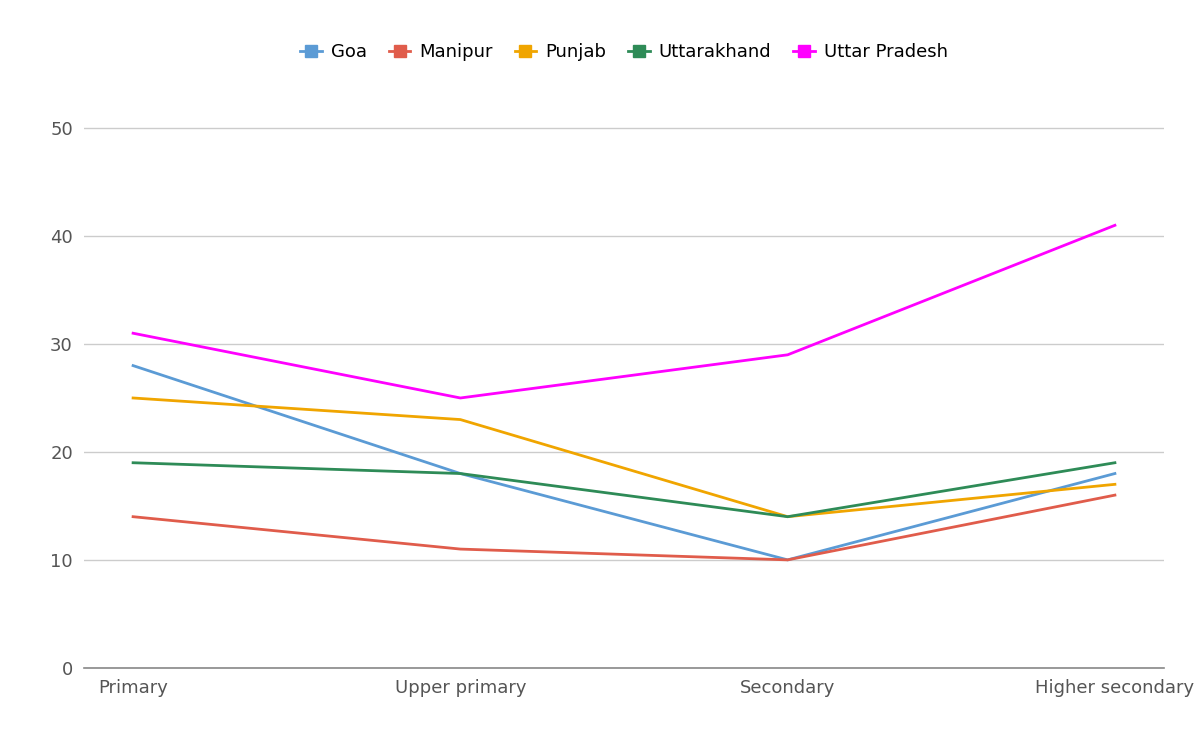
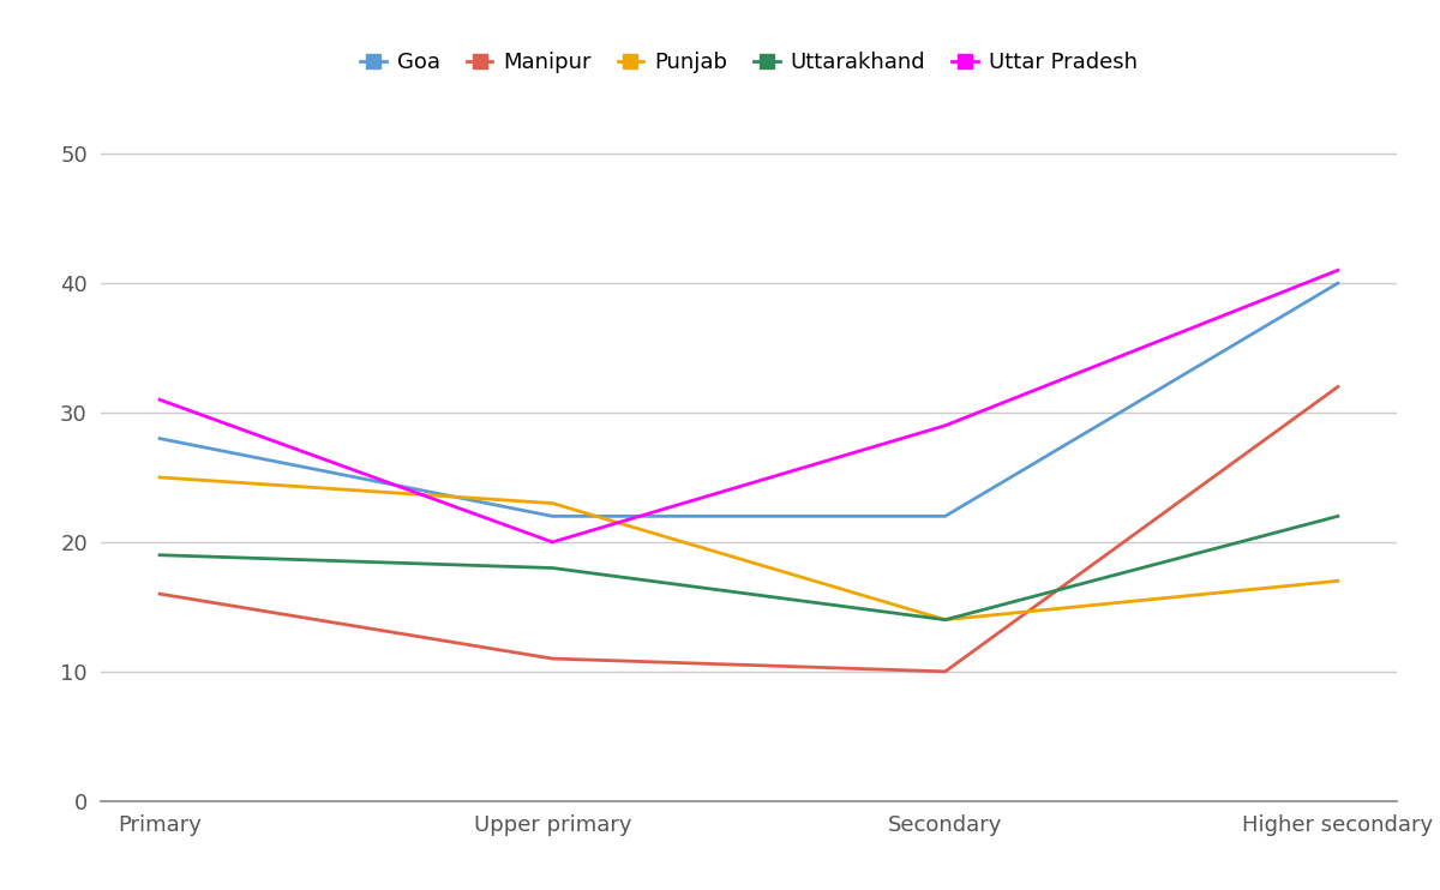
Manipur/Primary: 14 -> 16
Goa/Upper primary: 18 -> 22
Uttar Pradesh/Upper primary: 25 -> 20
Goa/Secondary: 10 -> 22
Goa/Higher secondary: 18 -> 40
Manipur/Higher secondary: 16 -> 32
Uttarakhand/Higher secondary: 19 -> 22
